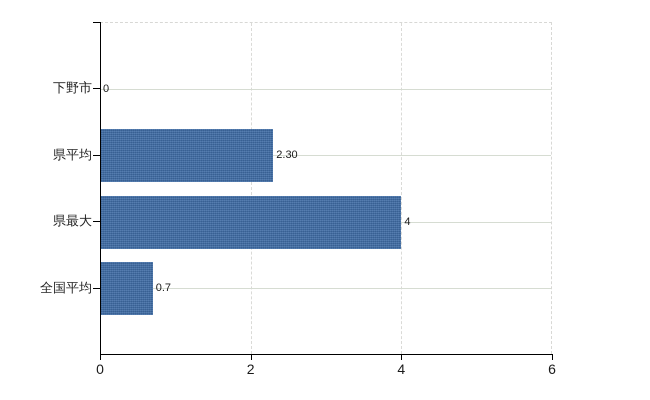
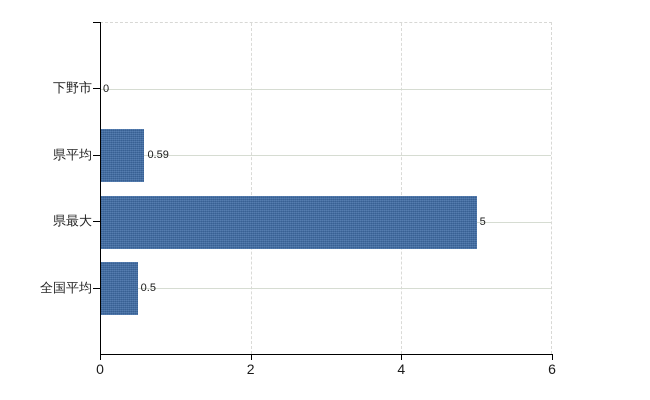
県平均: 2.30 -> 0.59
県最大: 4 -> 5
全国平均: 0.7 -> 0.5
